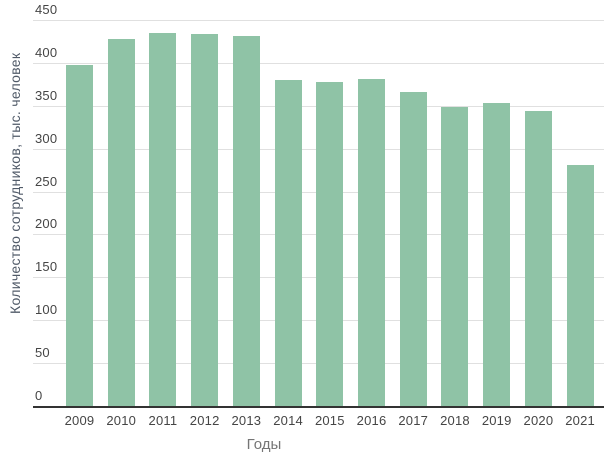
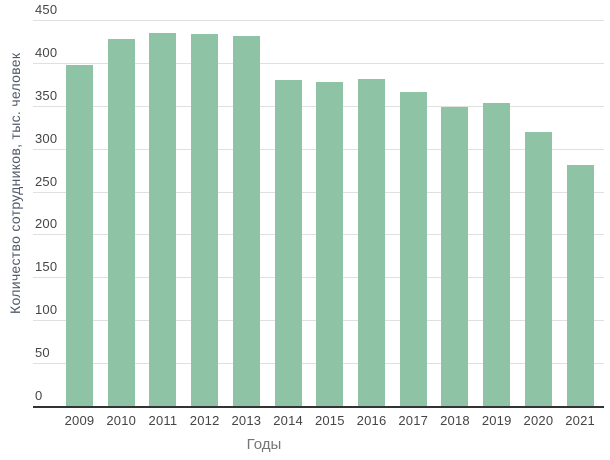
2020: 340 -> 320
